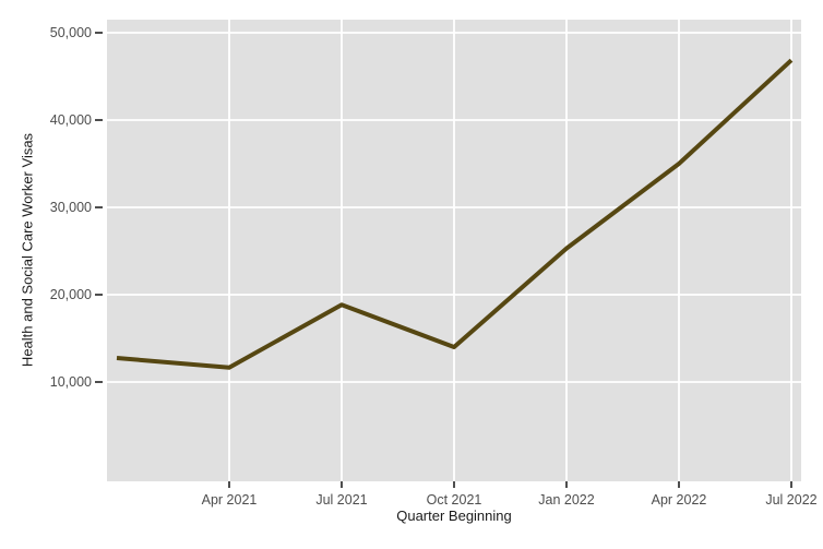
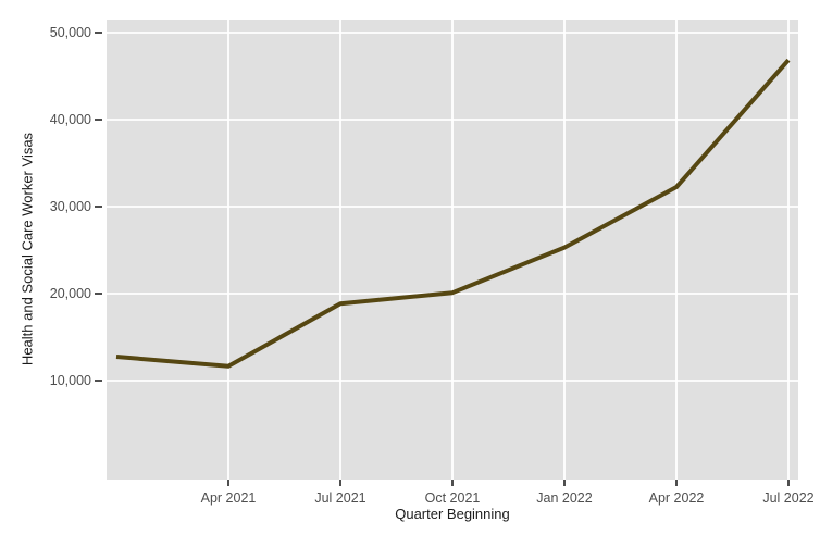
Oct 2021: 14000 -> 20000
Apr 2022: 35000 -> 32000
